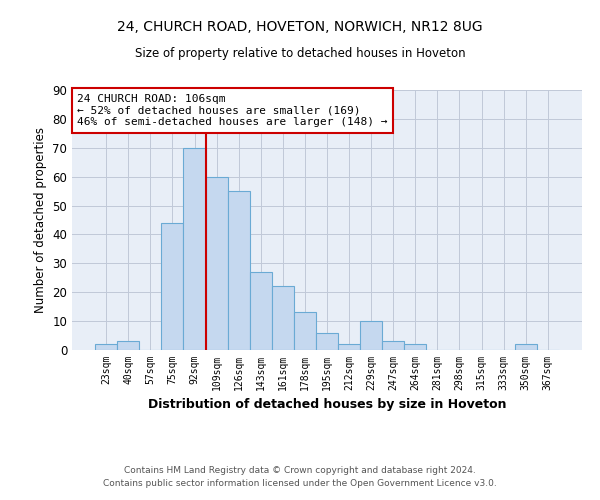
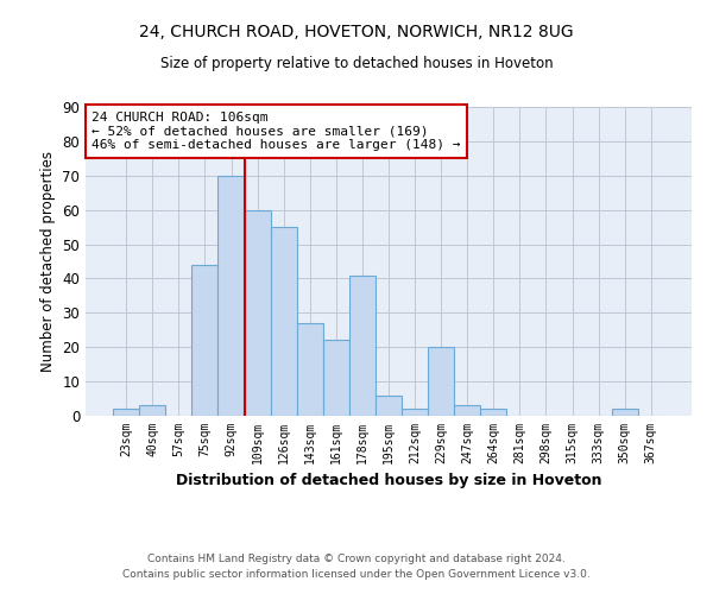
178sqm: 13 -> 41
229sqm: 10 -> 20
